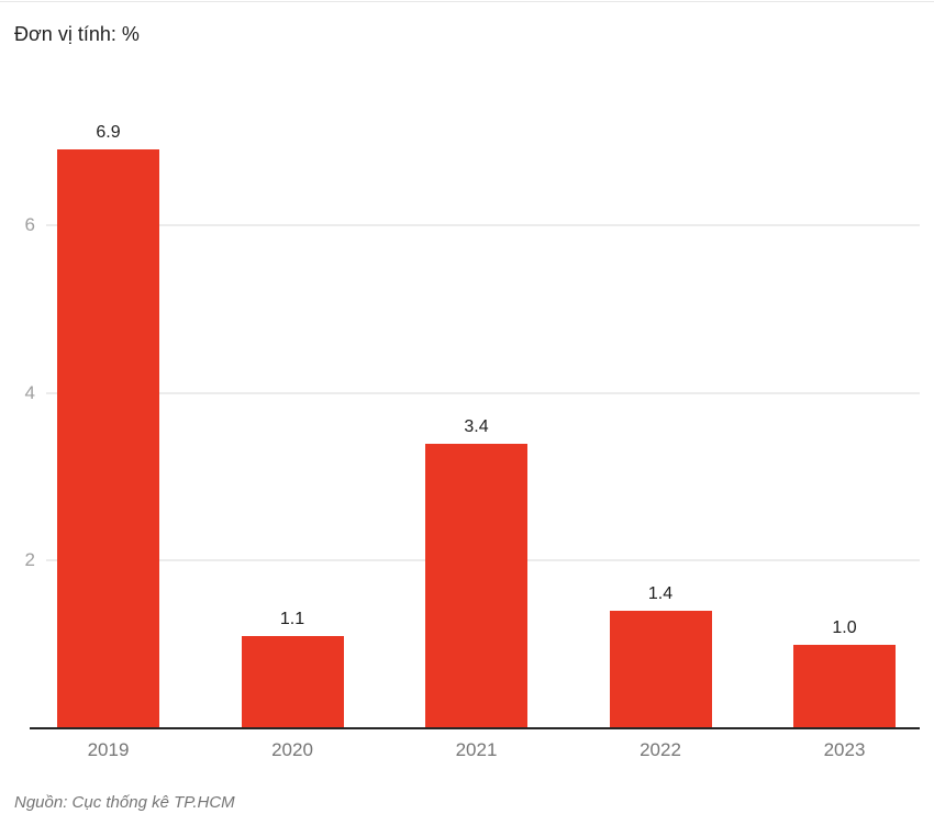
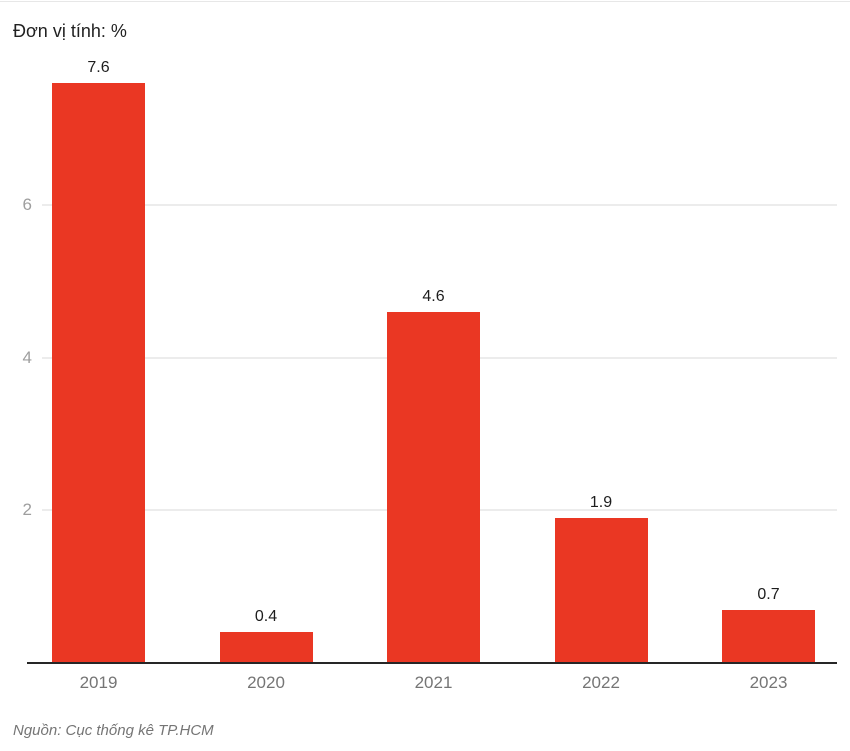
2019: 6.9 -> 7.6
2020: 1.1 -> 0.4
2021: 3.4 -> 4.6
2022: 1.4 -> 1.9
2023: 1.0 -> 0.7
